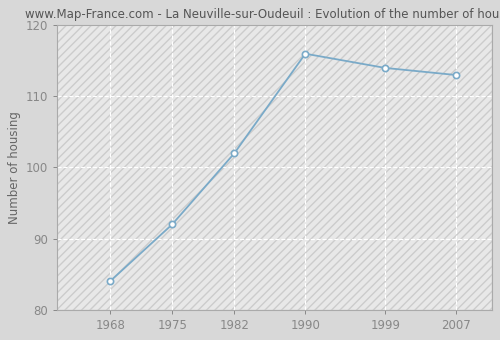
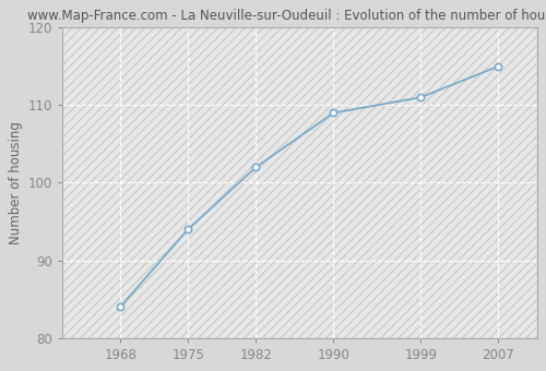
1975: 92 -> 94
1990: 116 -> 109
1999: 114 -> 111
2007: 113 -> 115
